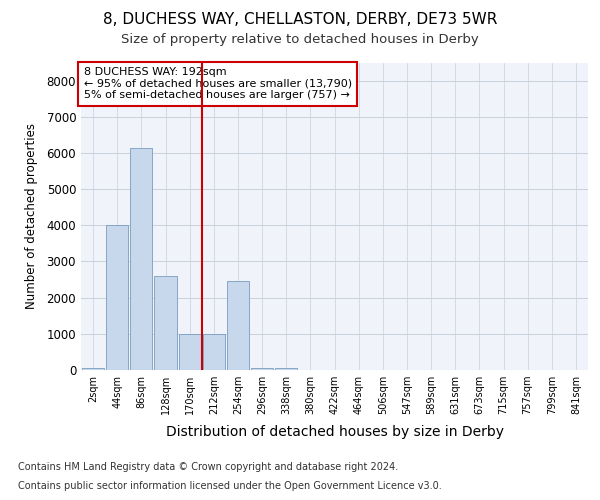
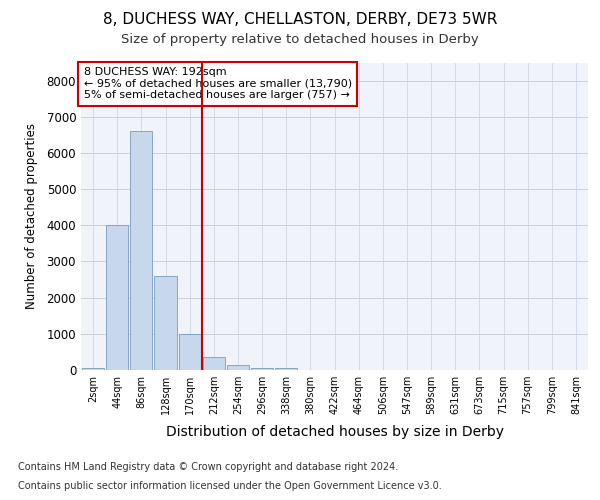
86sqm: 6150 -> 6600
212sqm: 1000 -> 350
254sqm: 2450 -> 150
